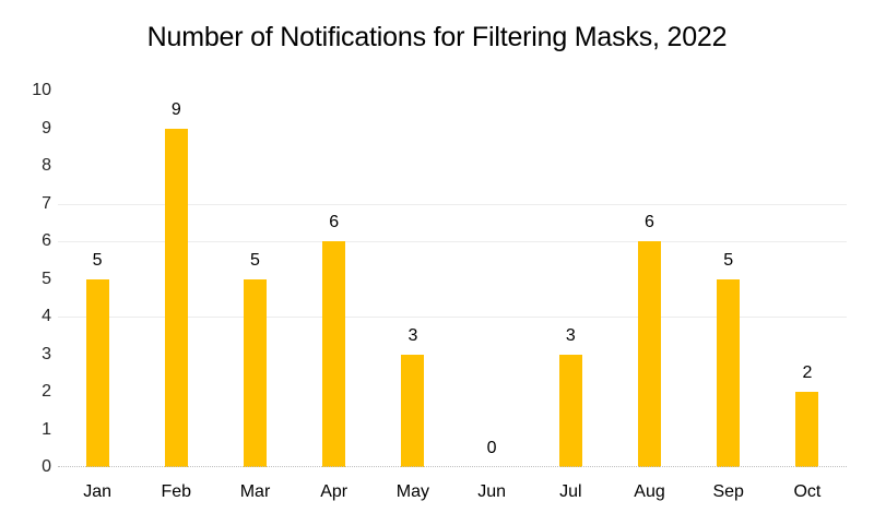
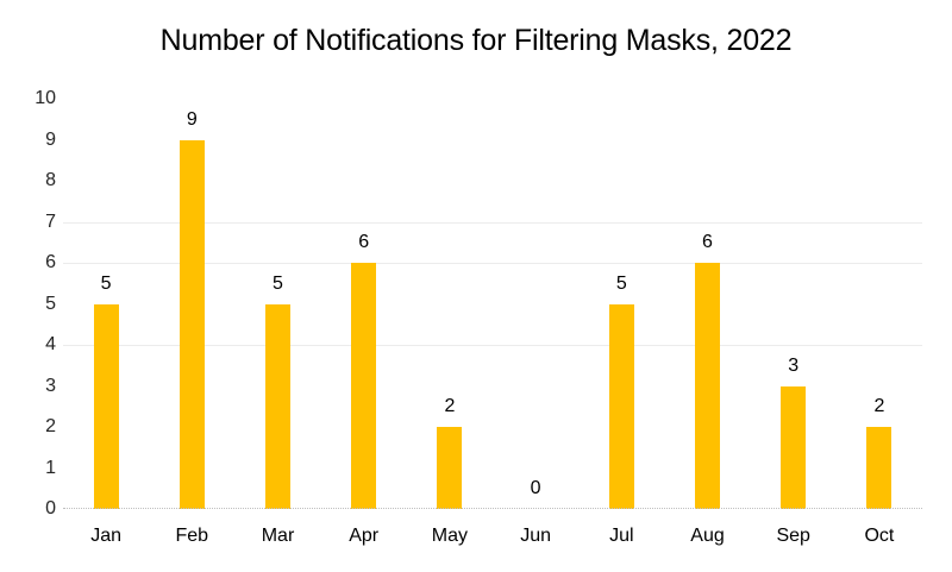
May: 3 -> 2
Jul: 3 -> 5
Sep: 5 -> 3
